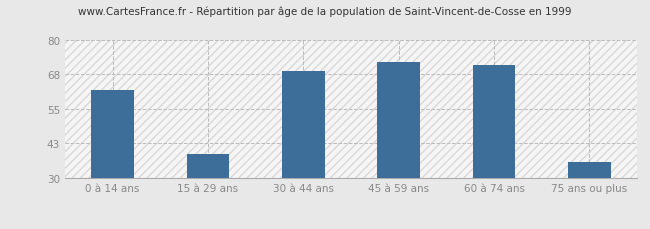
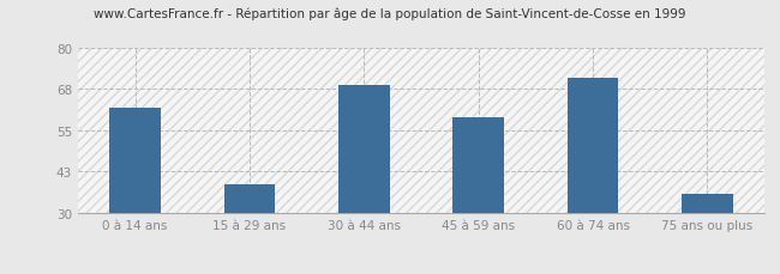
45 à 59 ans: 72 -> 59
